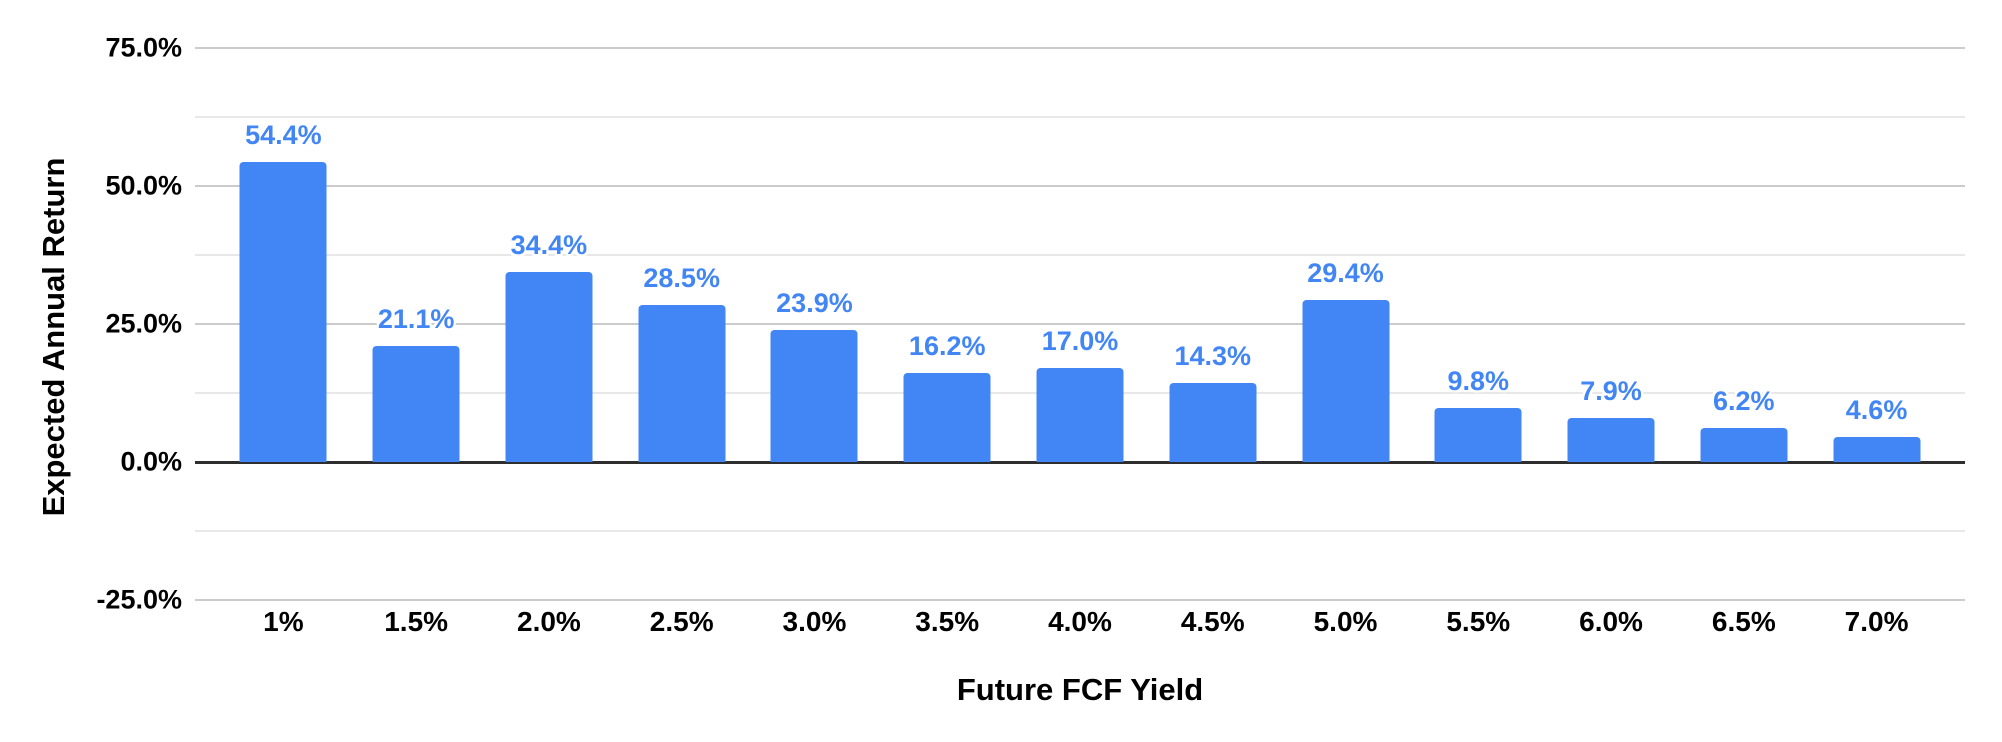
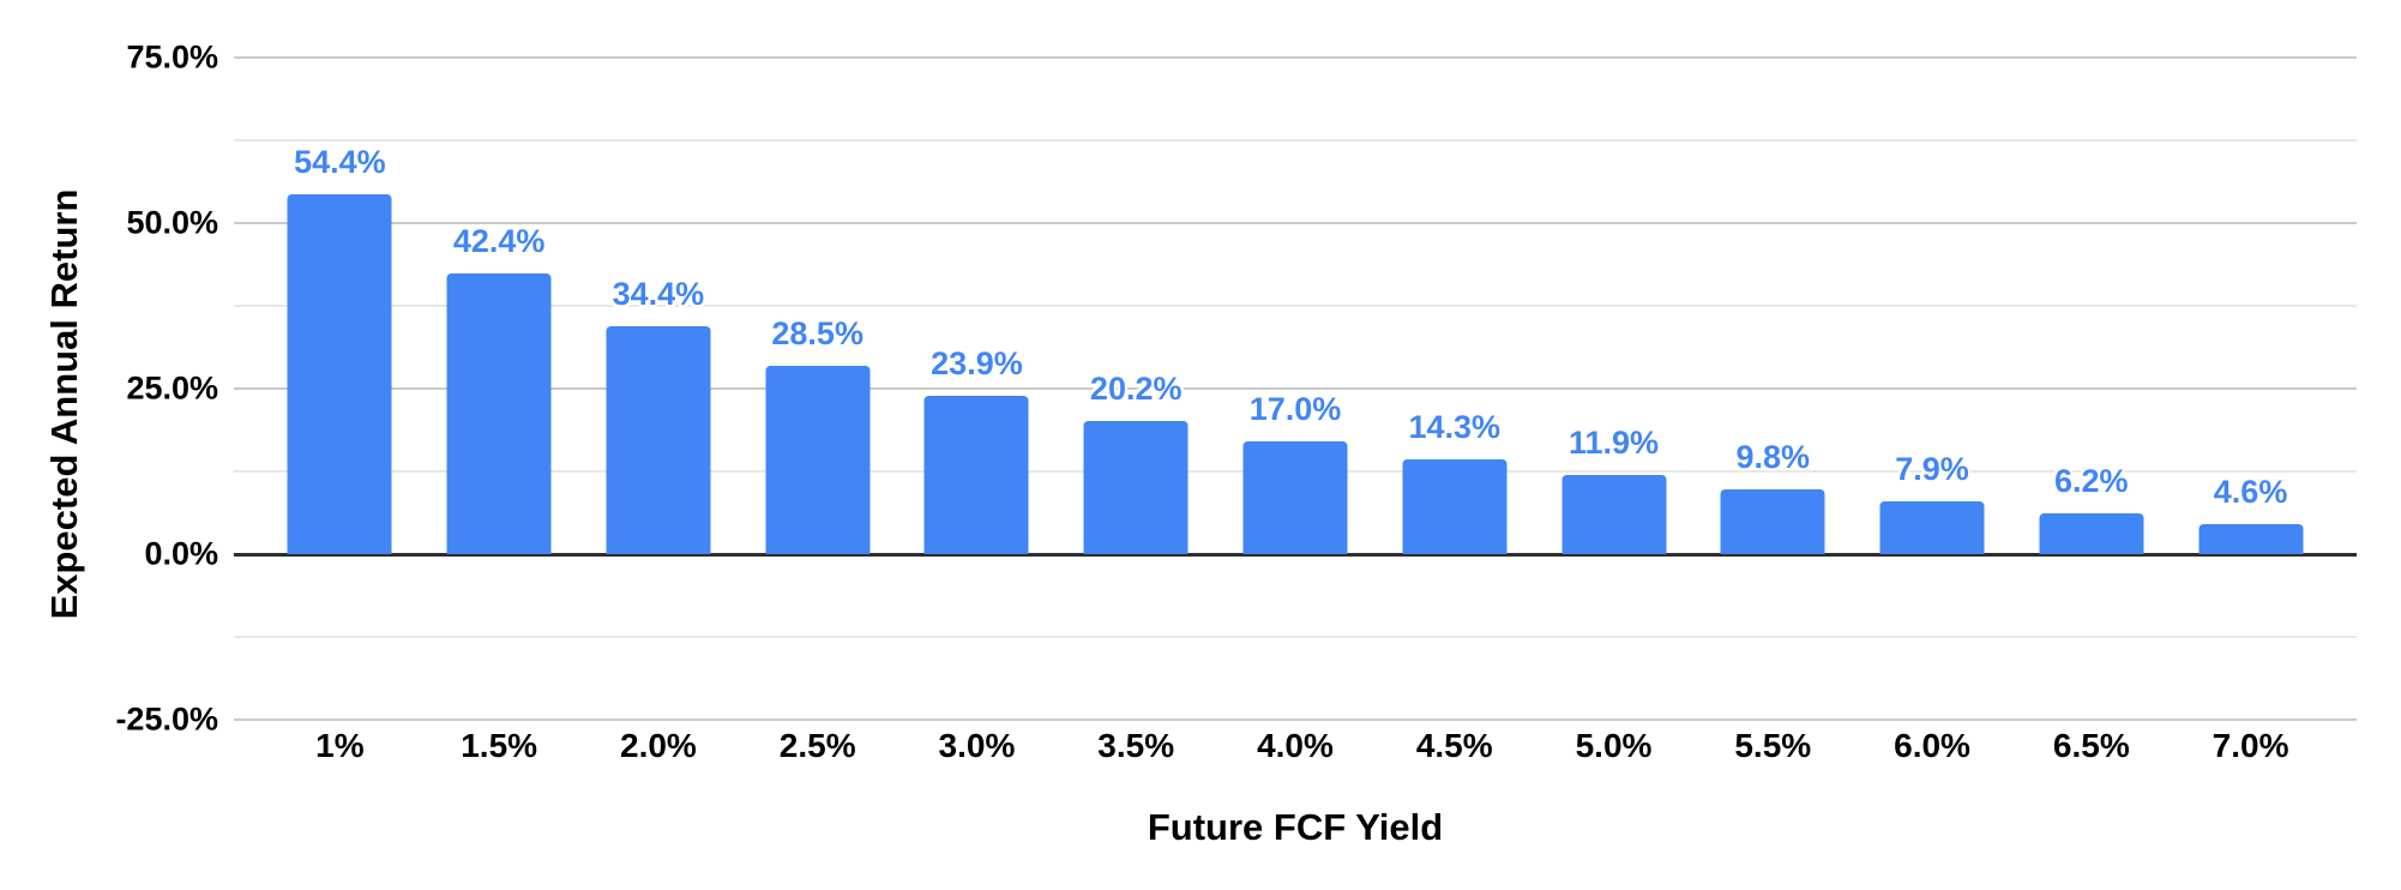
1.5%: 21.1% -> 42.4%
3.5%: 16.2% -> 20.2%
5.0%: 29.4% -> 11.9%
